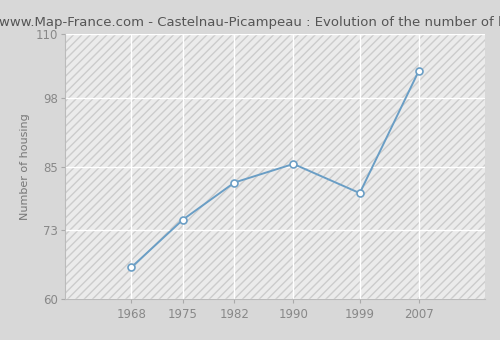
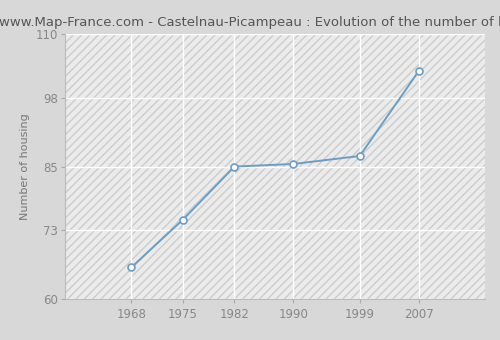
1982: 82.0 -> 85.0
1999: 80.0 -> 87.0
